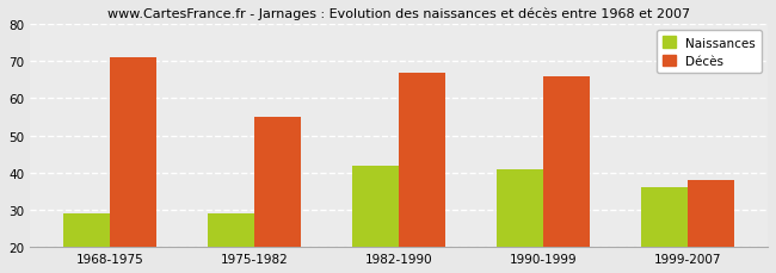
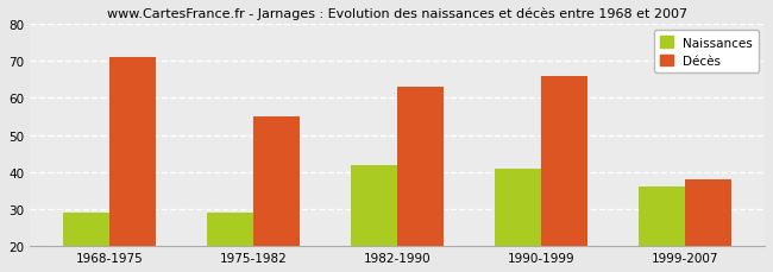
Décès/1982-1990: 67 -> 63
